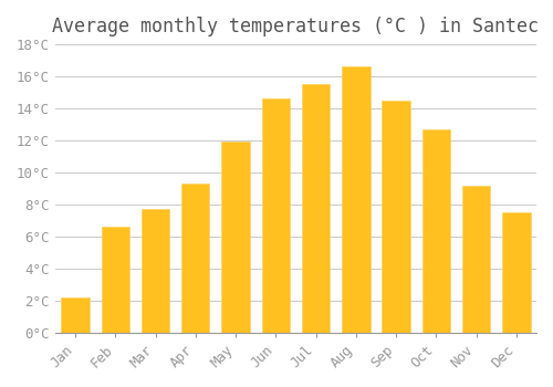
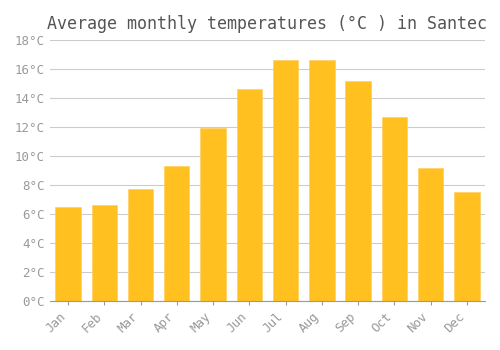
Jan: 2.2°C -> 6.5°C
Jul: 15.5°C -> 16.6°C
Sep: 14.5°C -> 15.2°C
